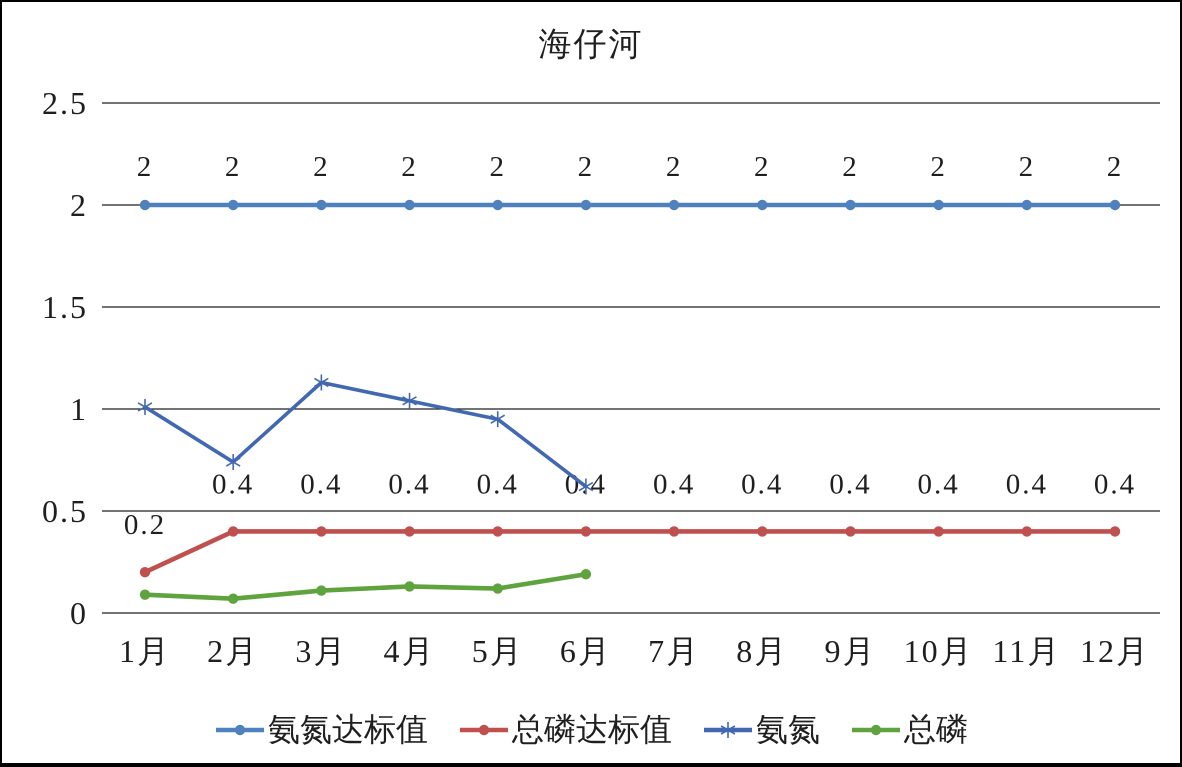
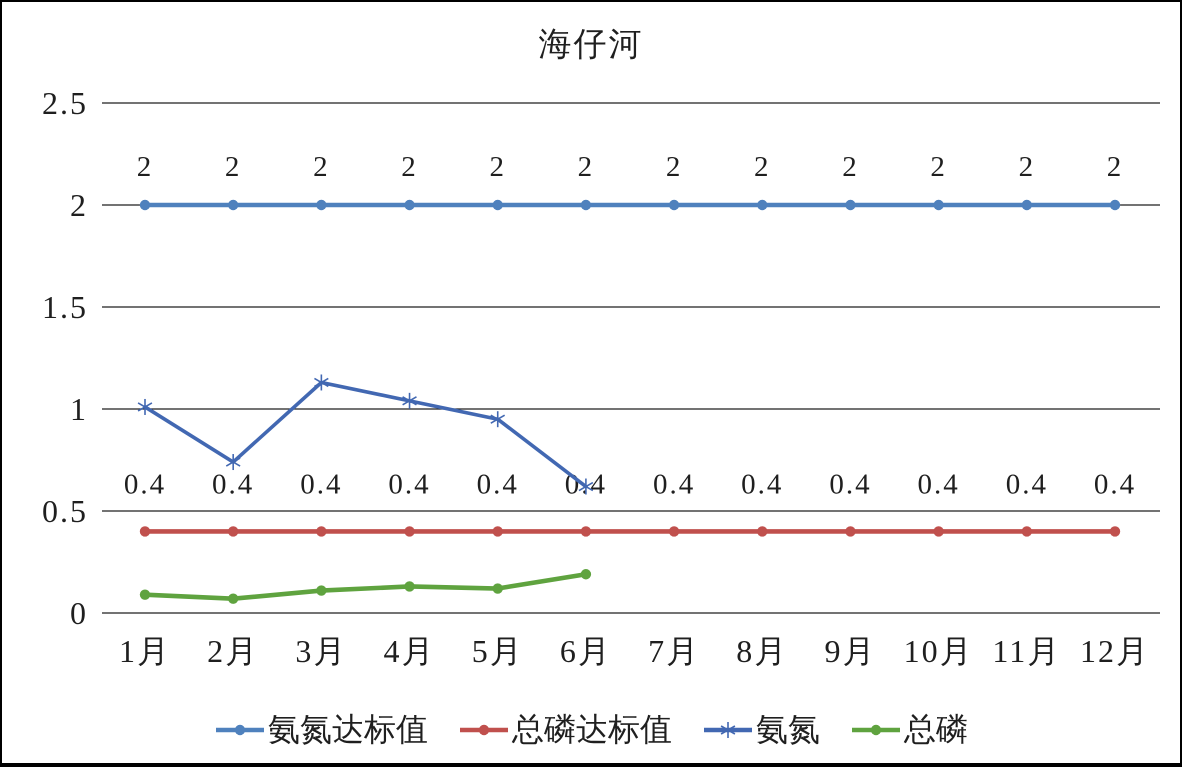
总磷达标值/1月: 0.2 -> 0.4
